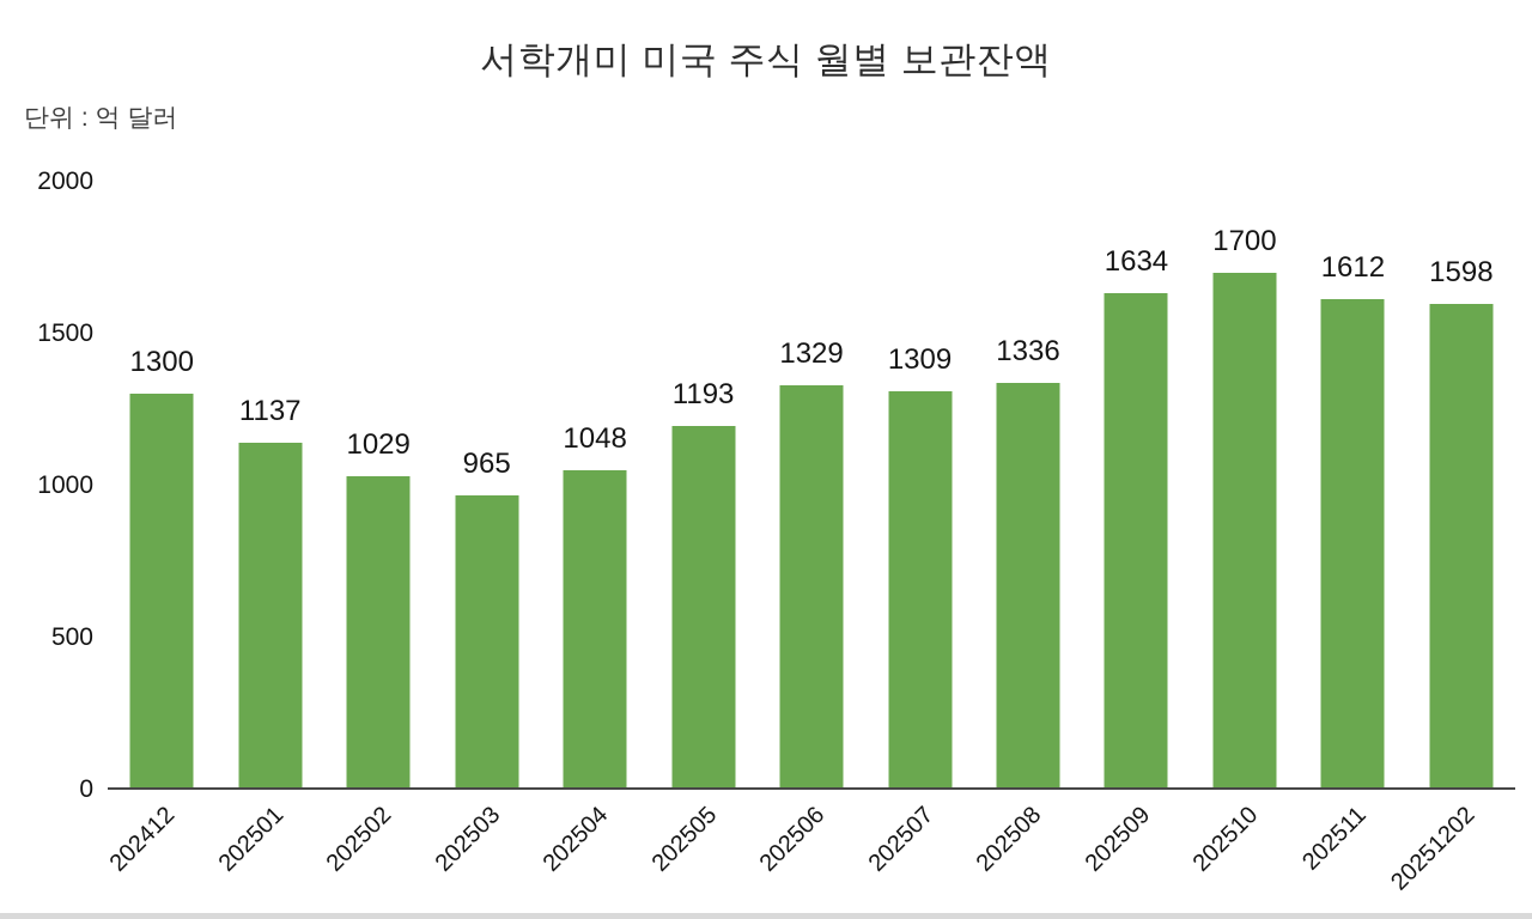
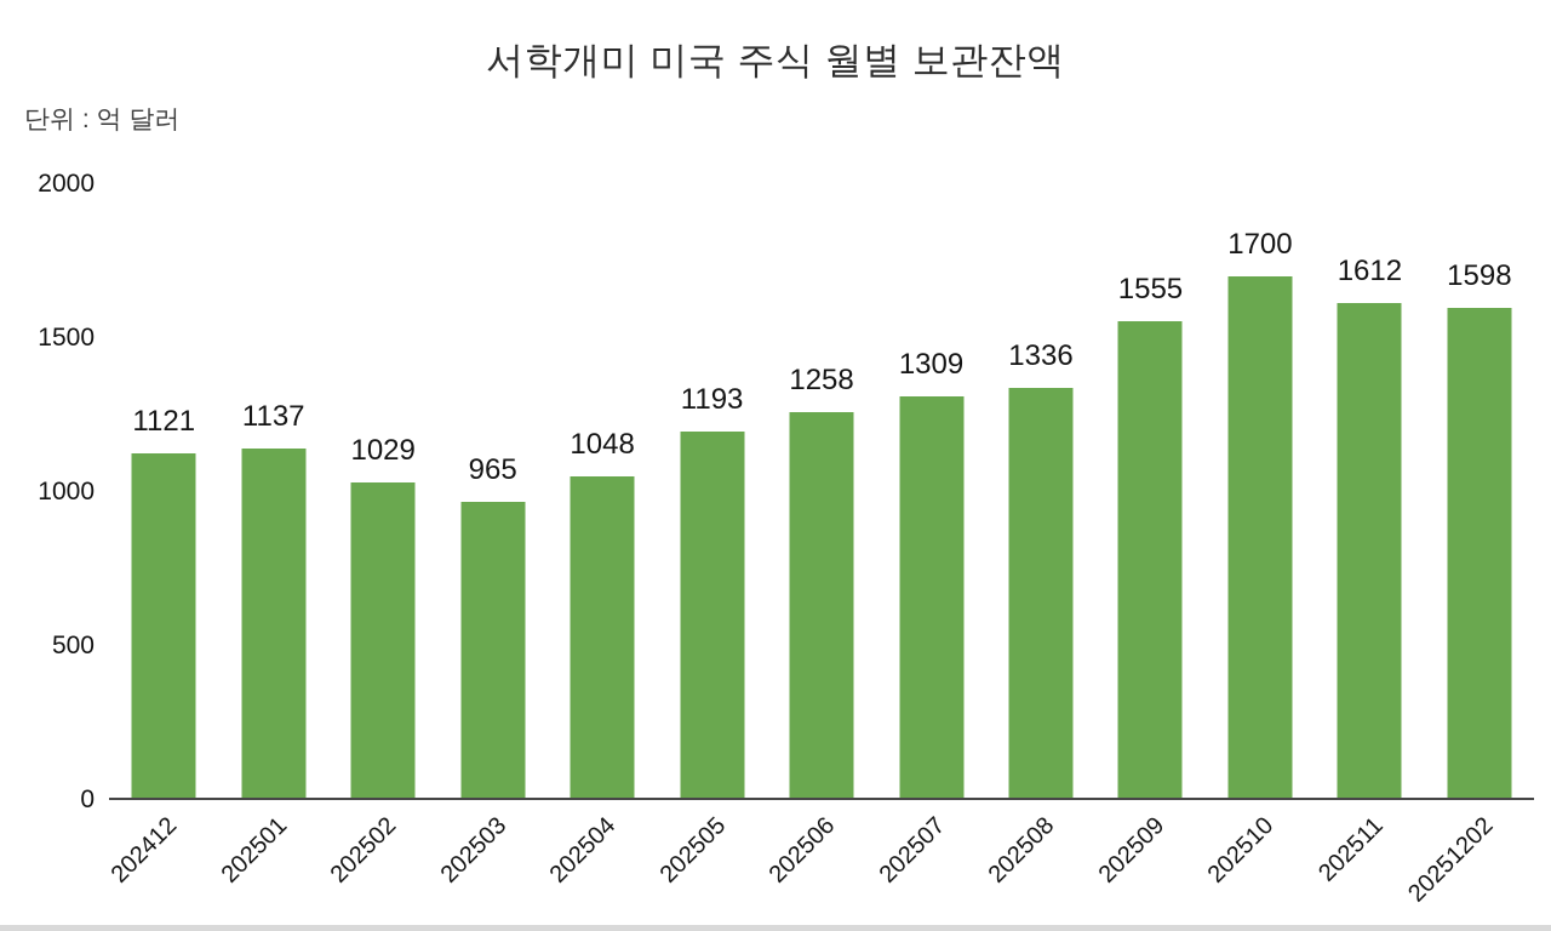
202412: 1300 -> 1121
202506: 1329 -> 1258
202509: 1634 -> 1555
